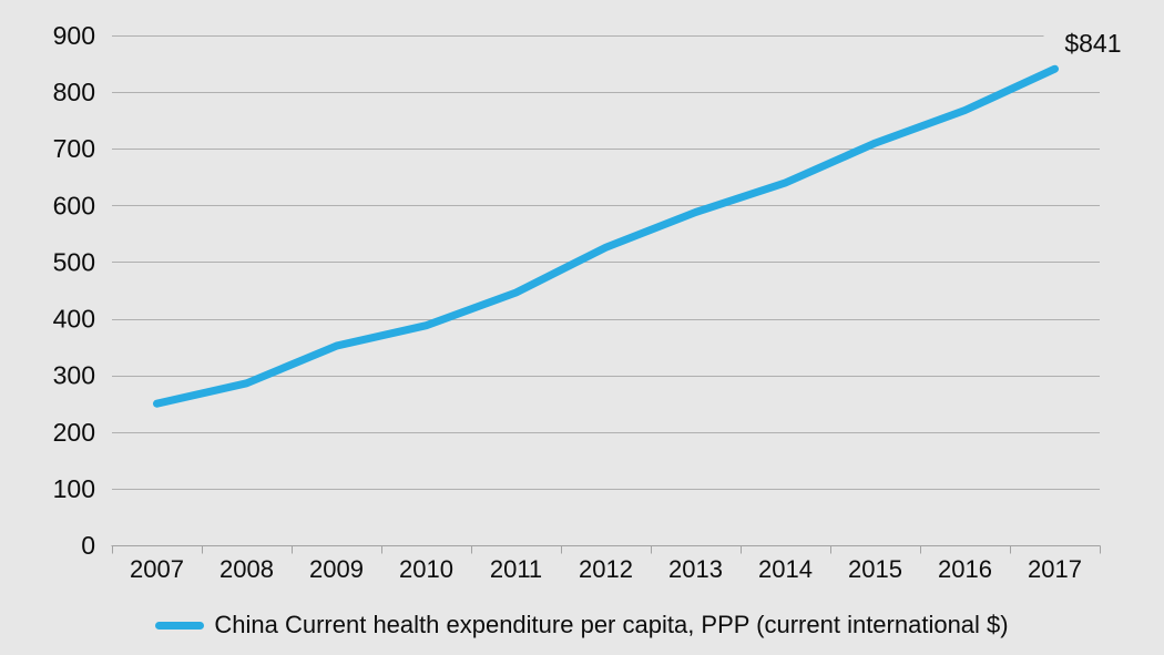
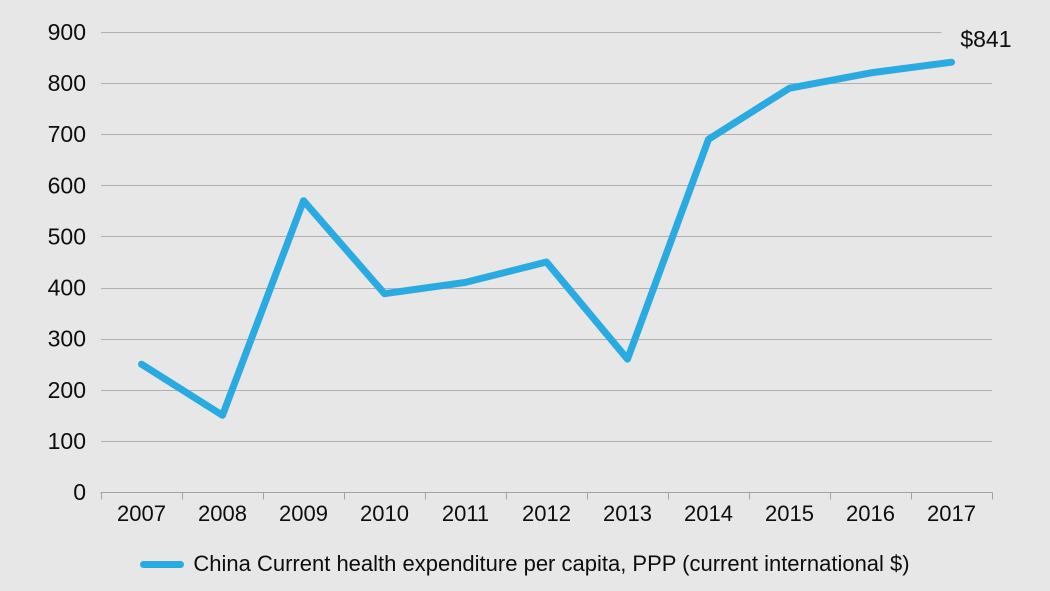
2008: 290 -> 150
2009: 350 -> 570
2011: 450 -> 410
2012: 530 -> 450
2013: 590 -> 260
2014: 640 -> 690
2015: 710 -> 790
2016: 770 -> 820
